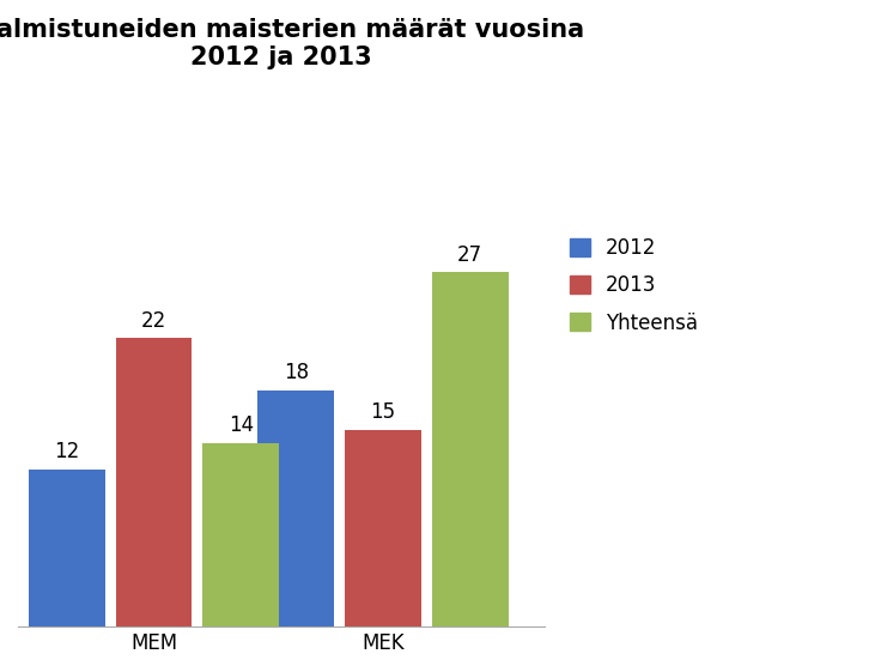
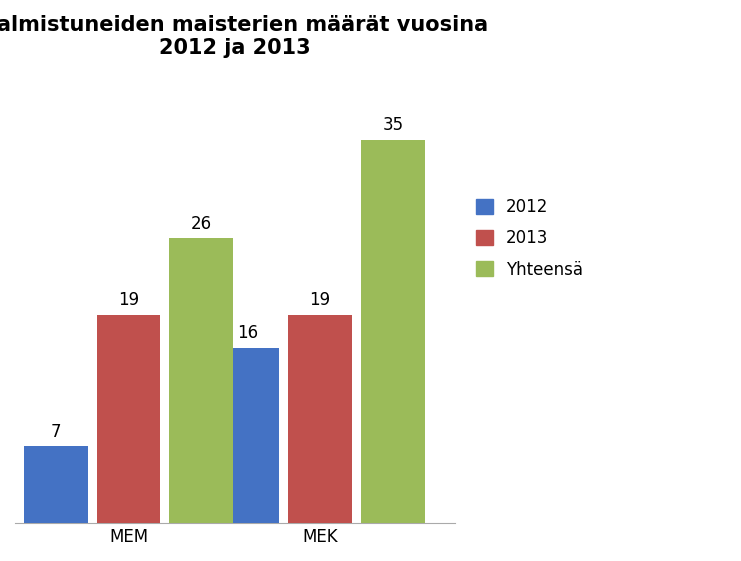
2012/MEM: 12 -> 7
2013/MEM: 22 -> 19
Yhteensä/MEM: 14 -> 26
2012/MEK: 18 -> 16
2013/MEK: 15 -> 19
Yhteensä/MEK: 27 -> 35
